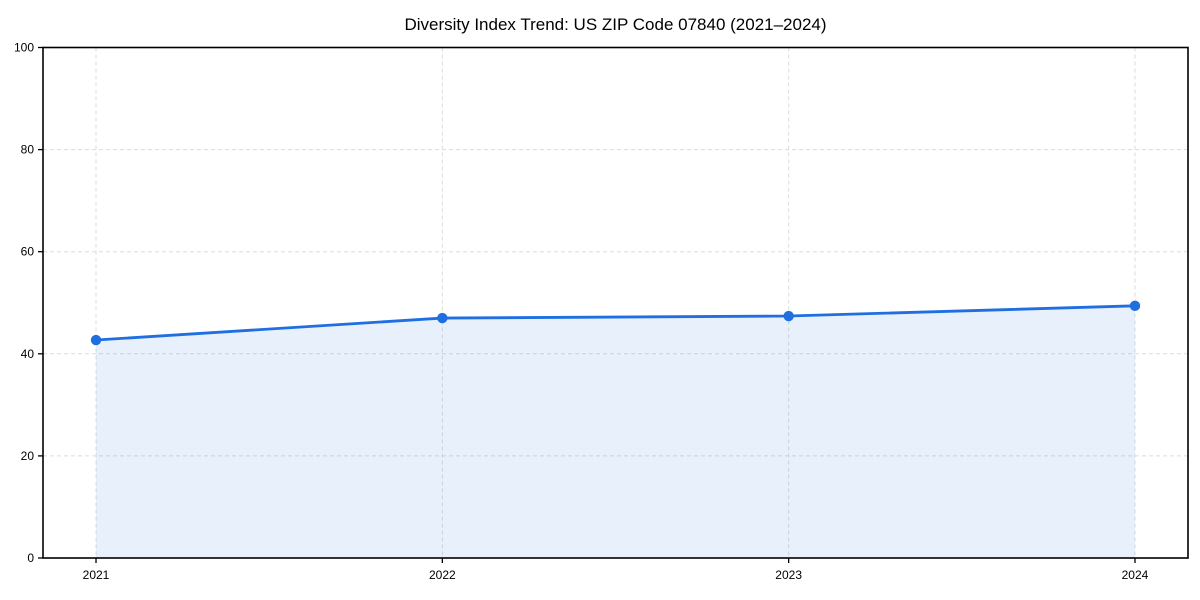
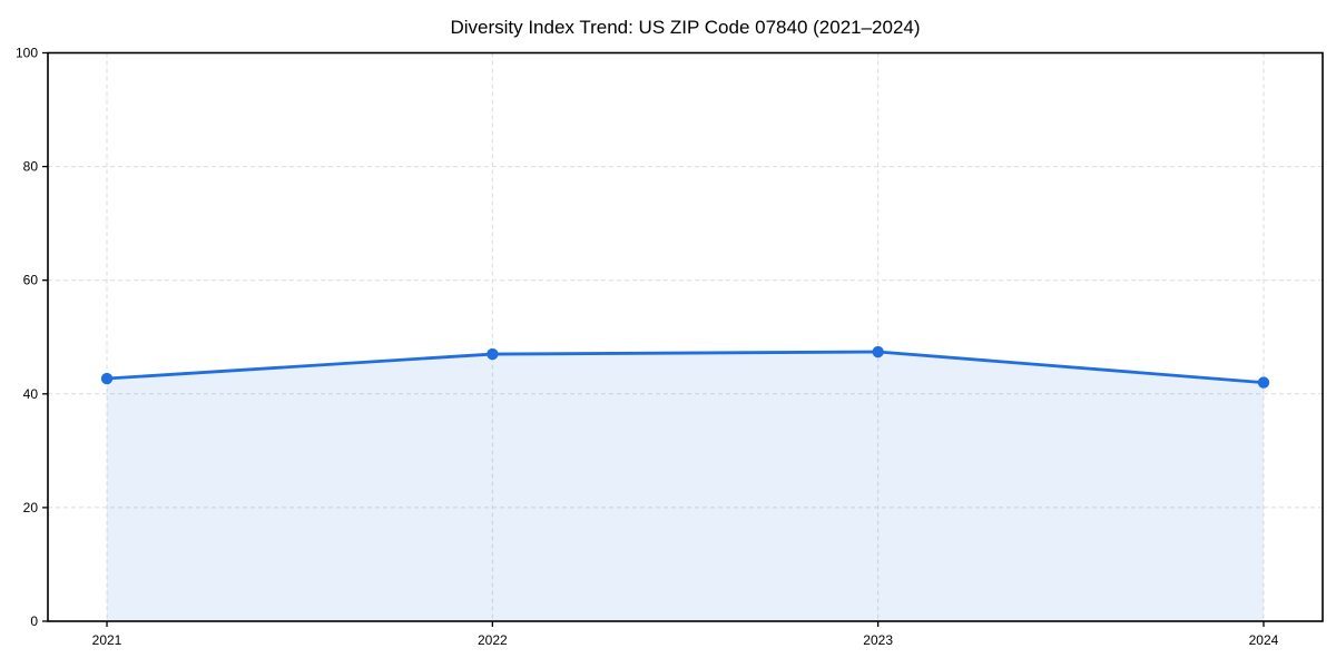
2024: 49 -> 42
